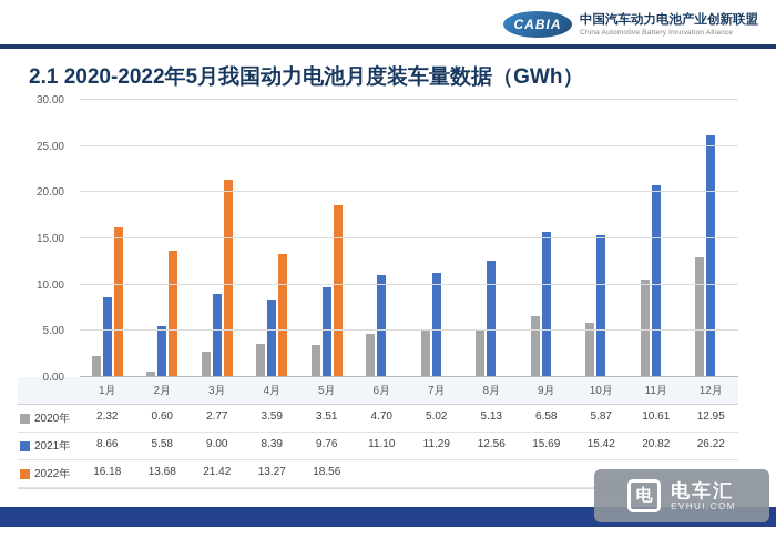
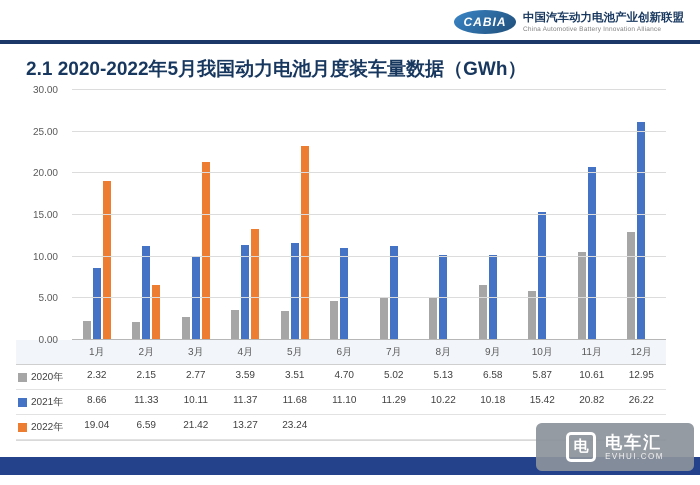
2022年/1月: 16.18 -> 19.04
2020年/2月: 0.60 -> 2.15
2021年/2月: 5.58 -> 11.33
2022年/2月: 13.68 -> 6.59
2021年/3月: 9.00 -> 10.11
2021年/4月: 8.39 -> 11.37
2021年/5月: 9.76 -> 11.68
2022年/5月: 18.56 -> 23.24
2021年/8月: 12.56 -> 10.22
2021年/9月: 15.69 -> 10.18
